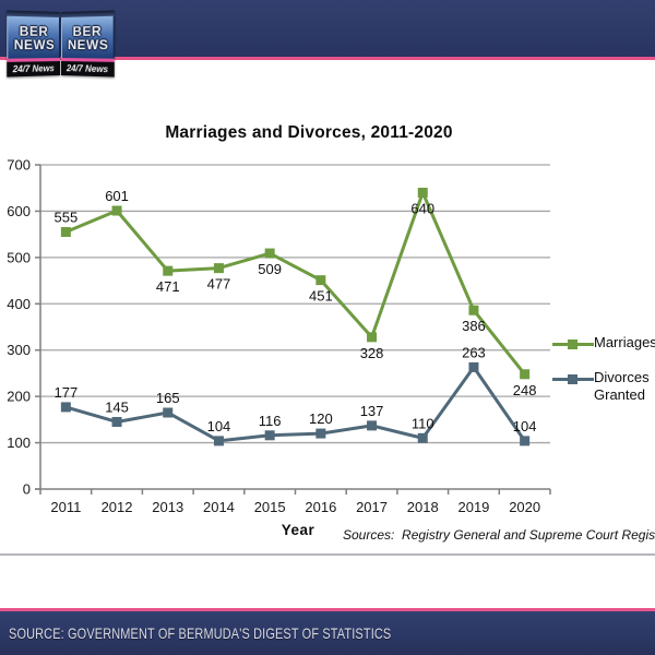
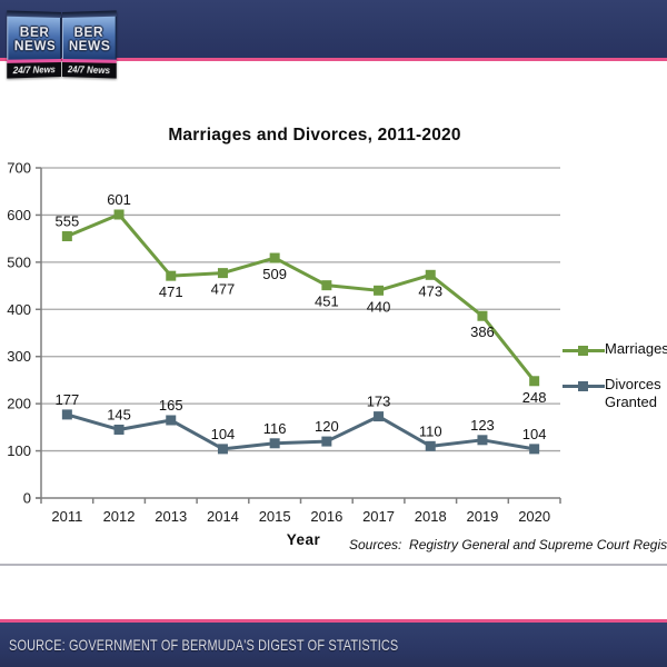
Marriages/2017: 328 -> 440
Divorces Granted/2017: 137 -> 173
Marriages/2018: 640 -> 473
Divorces Granted/2019: 263 -> 123
